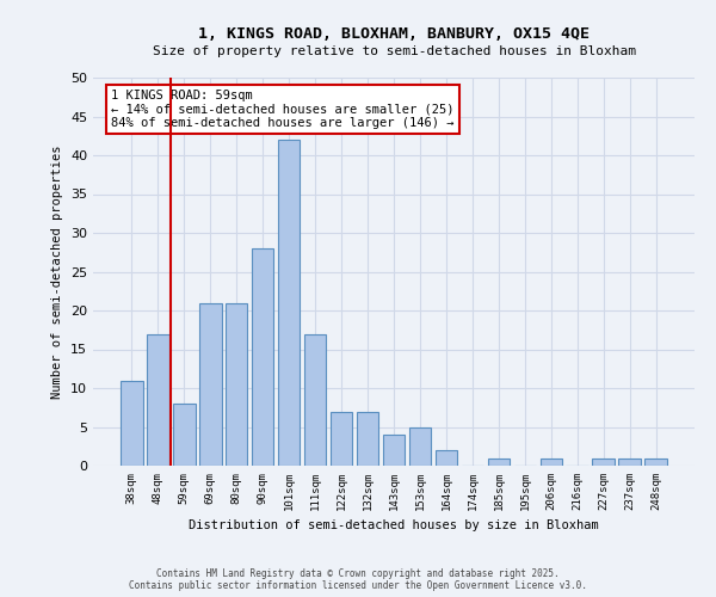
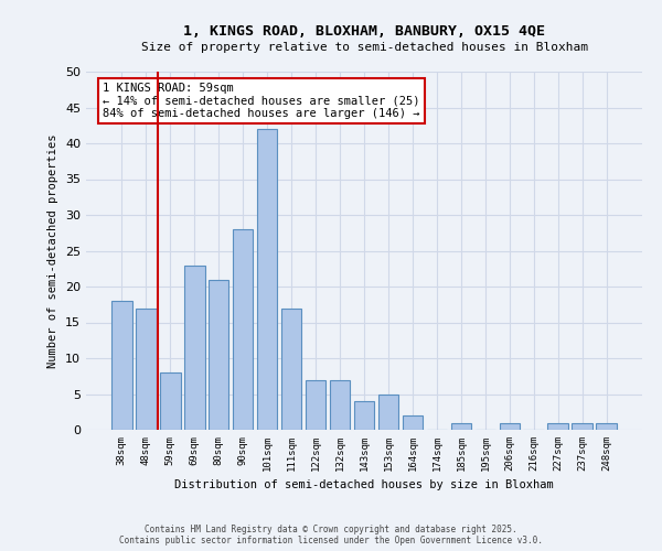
38sqm: 11 -> 18
69sqm: 21 -> 23
